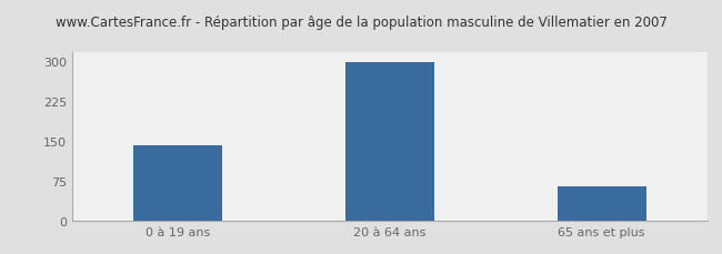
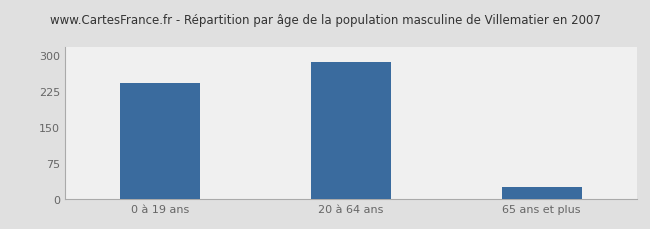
0 à 19 ans: 141 -> 240
20 à 64 ans: 296 -> 285
65 ans et plus: 65 -> 25
